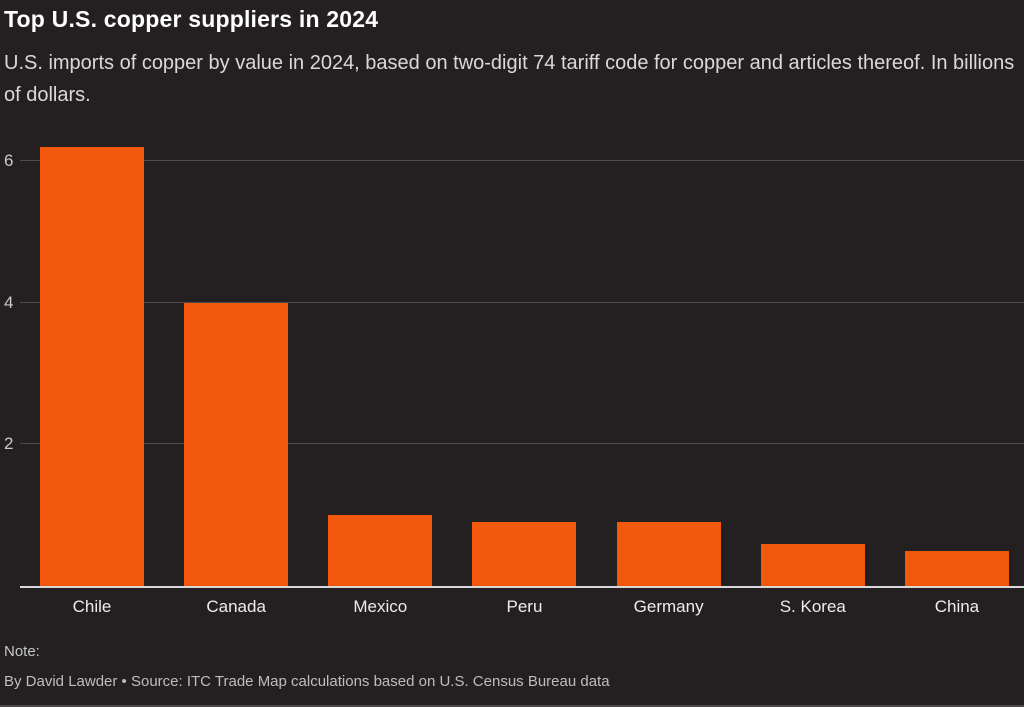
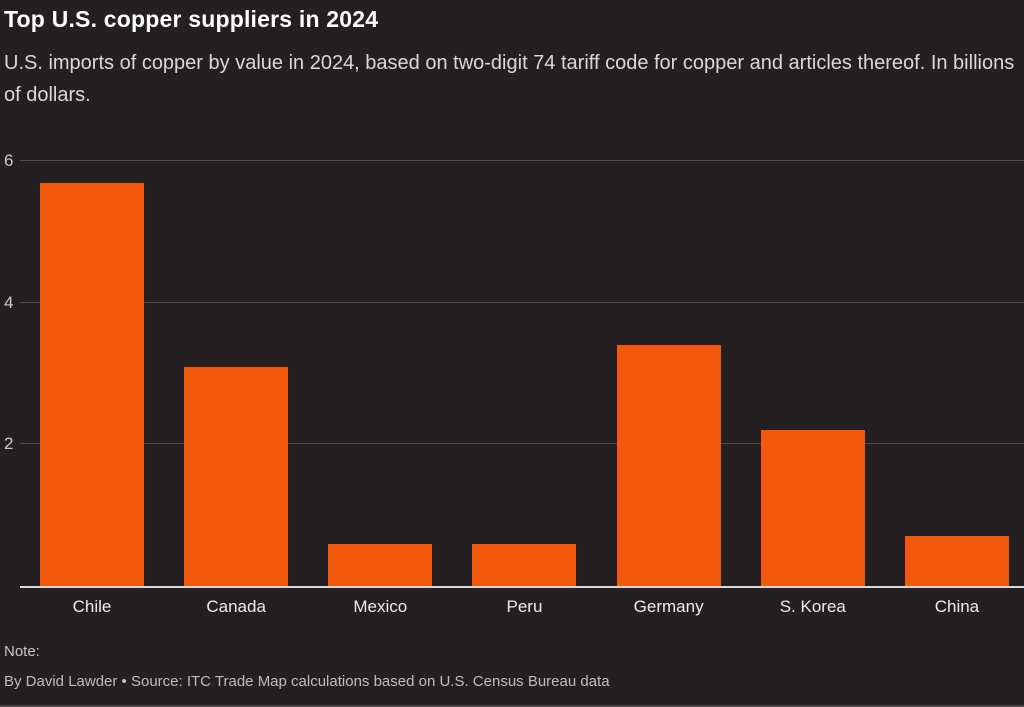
Chile: 6.2 -> 5.7
Canada: 4.0 -> 3.1
Mexico: 1.0 -> 0.6
Peru: 0.9 -> 0.6
Germany: 0.9 -> 3.4
S. Korea: 0.6 -> 2.2
China: 0.5 -> 0.7
